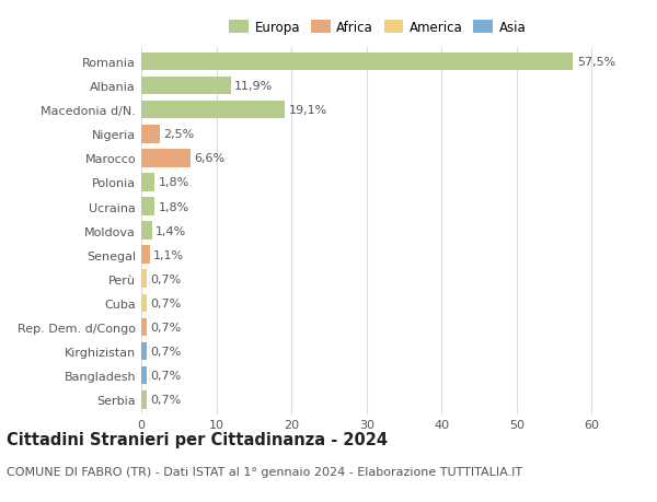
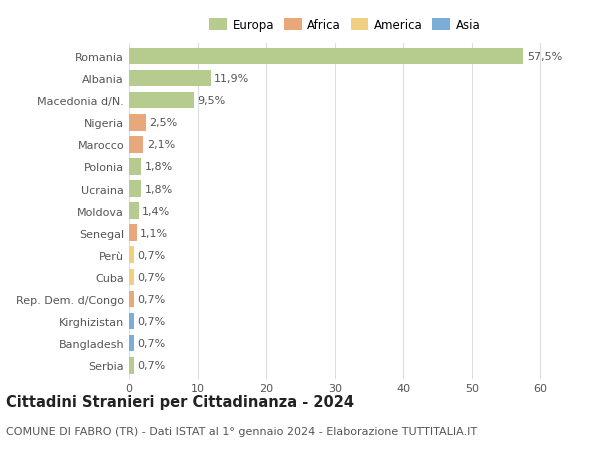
Macedonia d/N.: 19,1% -> 9,5%
Marocco: 6,6% -> 2,1%
